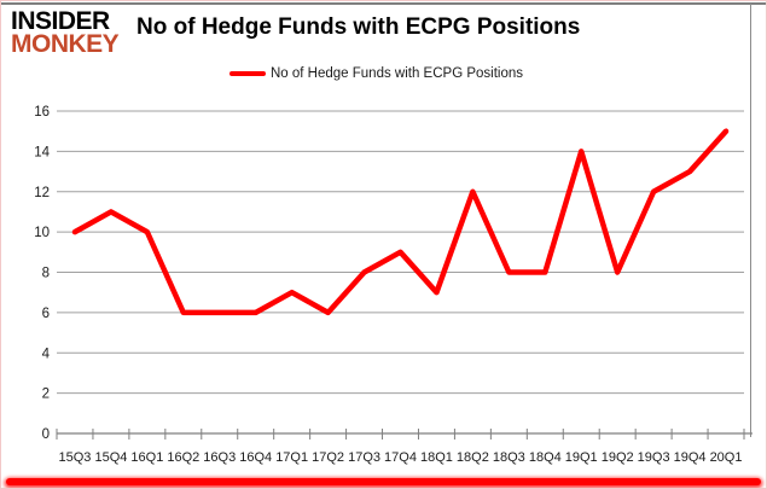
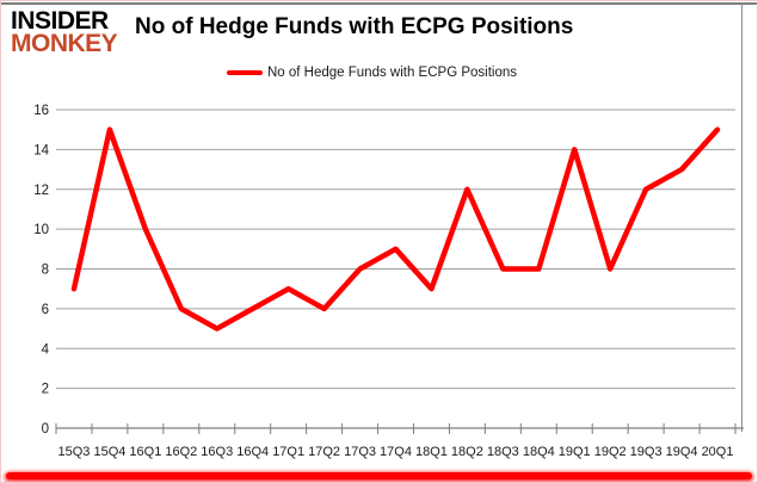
15Q3: 10 -> 7
15Q4: 11 -> 15
16Q3: 6 -> 5
